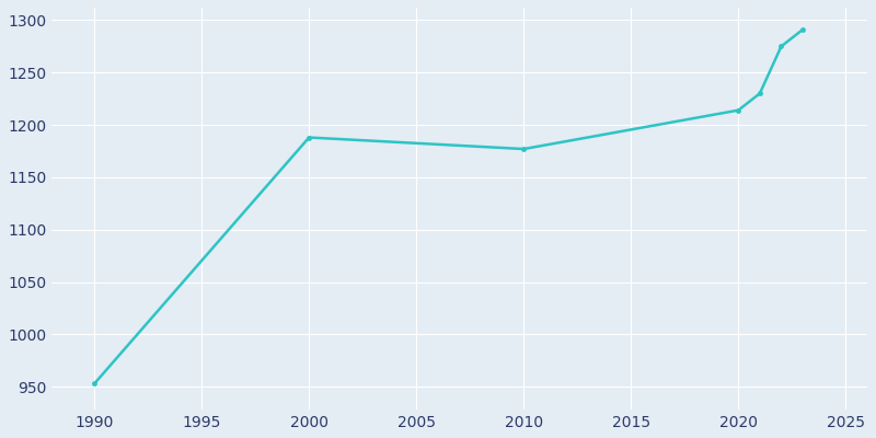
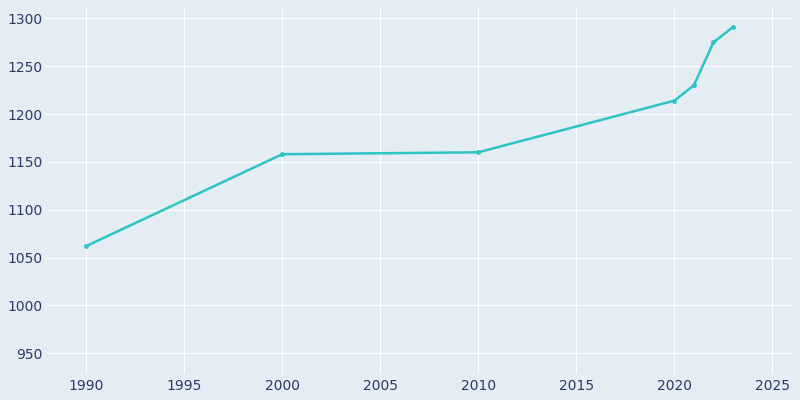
1990: 953 -> 1062
2000: 1188 -> 1158
2010: 1177 -> 1160
